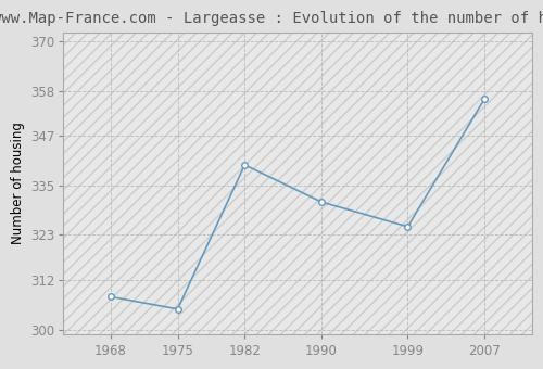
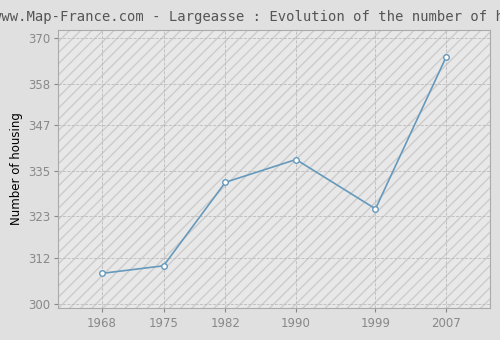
1975: 305 -> 310
1982: 340 -> 332
1990: 331 -> 338
2007: 356 -> 365
